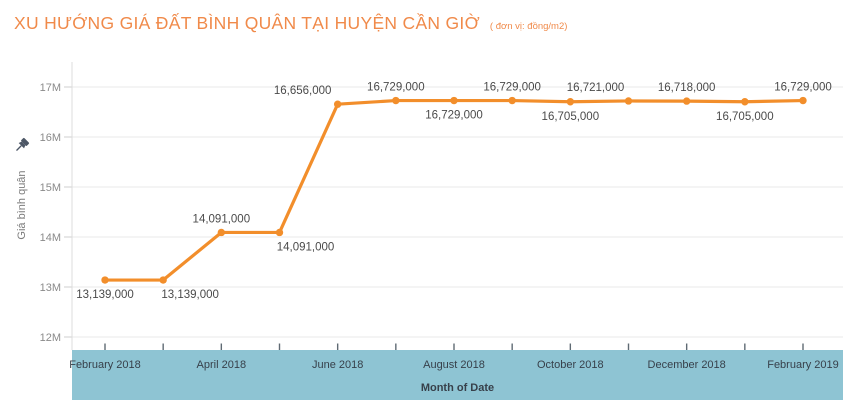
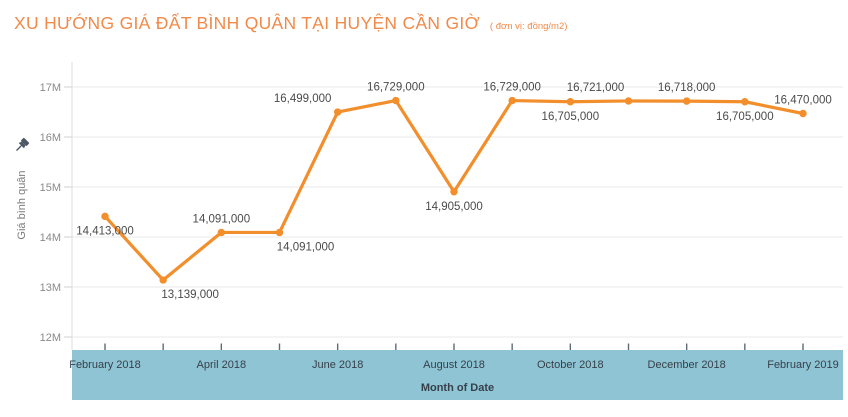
February 2018: 13,139,000 -> 14,413,000
June 2018: 16,656,000 -> 16,499,000
August 2018: 16,729,000 -> 14,905,000
February 2019: 16,729,000 -> 16,470,000
